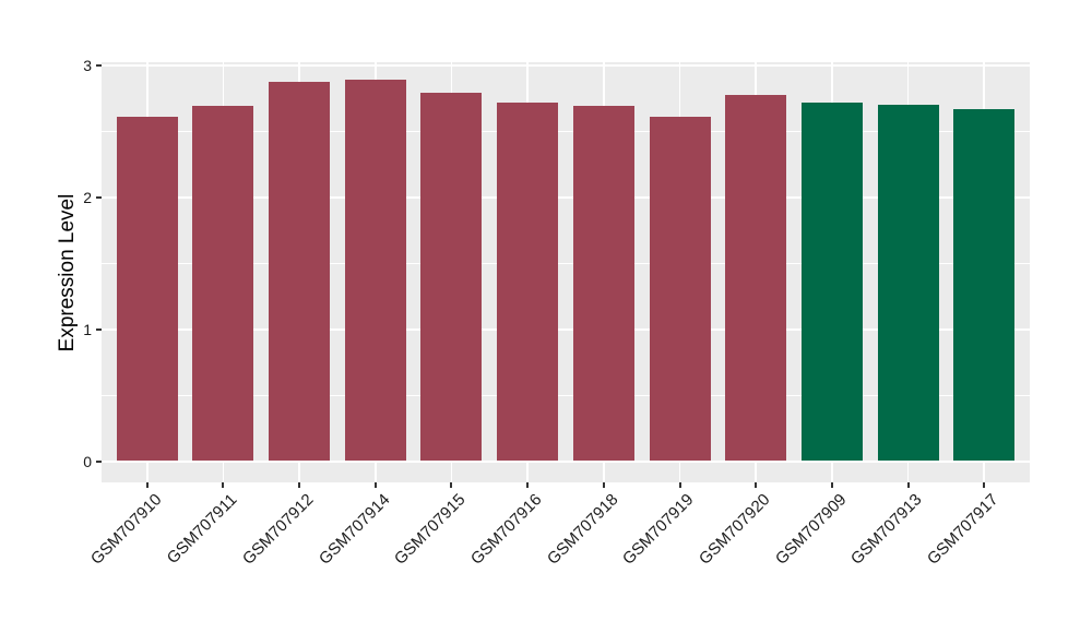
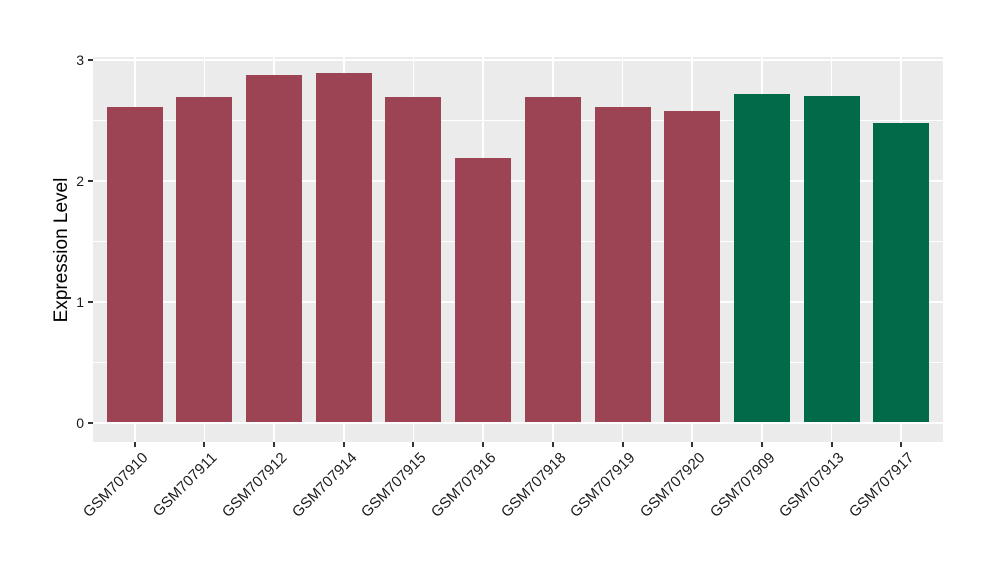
GSM707915: 2.79 -> 2.69
GSM707916: 2.72 -> 2.19
GSM707920: 2.78 -> 2.58
GSM707917: 2.67 -> 2.48
